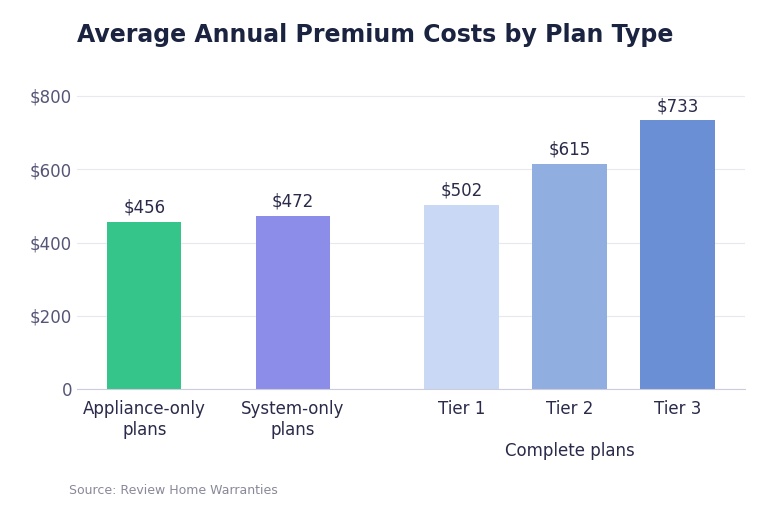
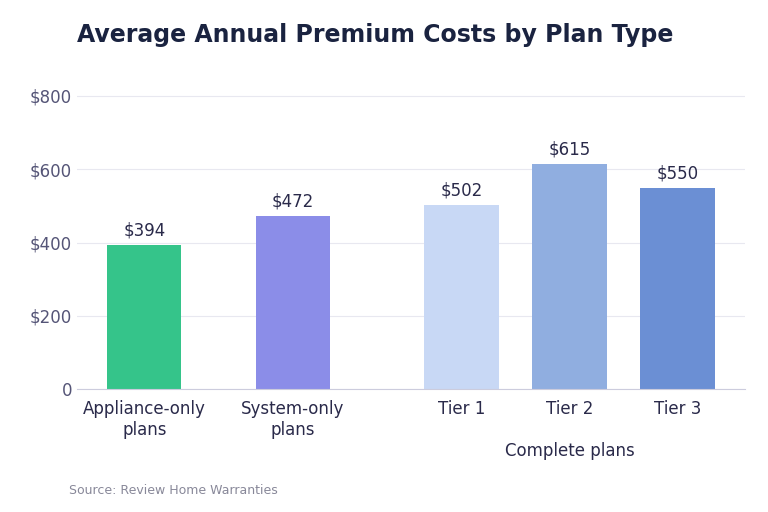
Appliance-only plans: $456 -> $394
Tier 3: $733 -> $550
